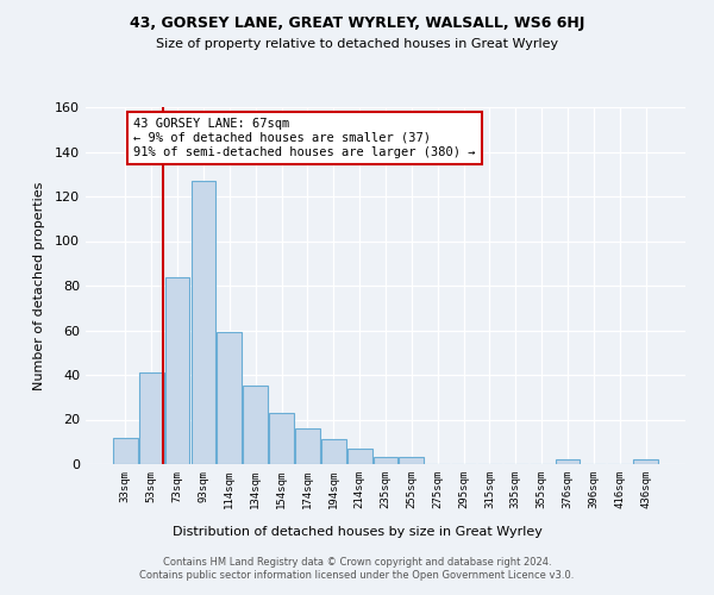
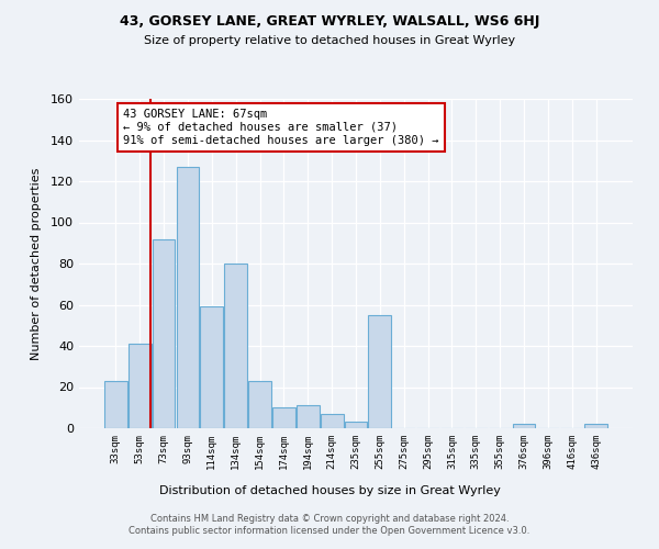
33sqm: 12 -> 23
73sqm: 84 -> 92
134sqm: 35 -> 80
174sqm: 16 -> 10
255sqm: 3 -> 55
